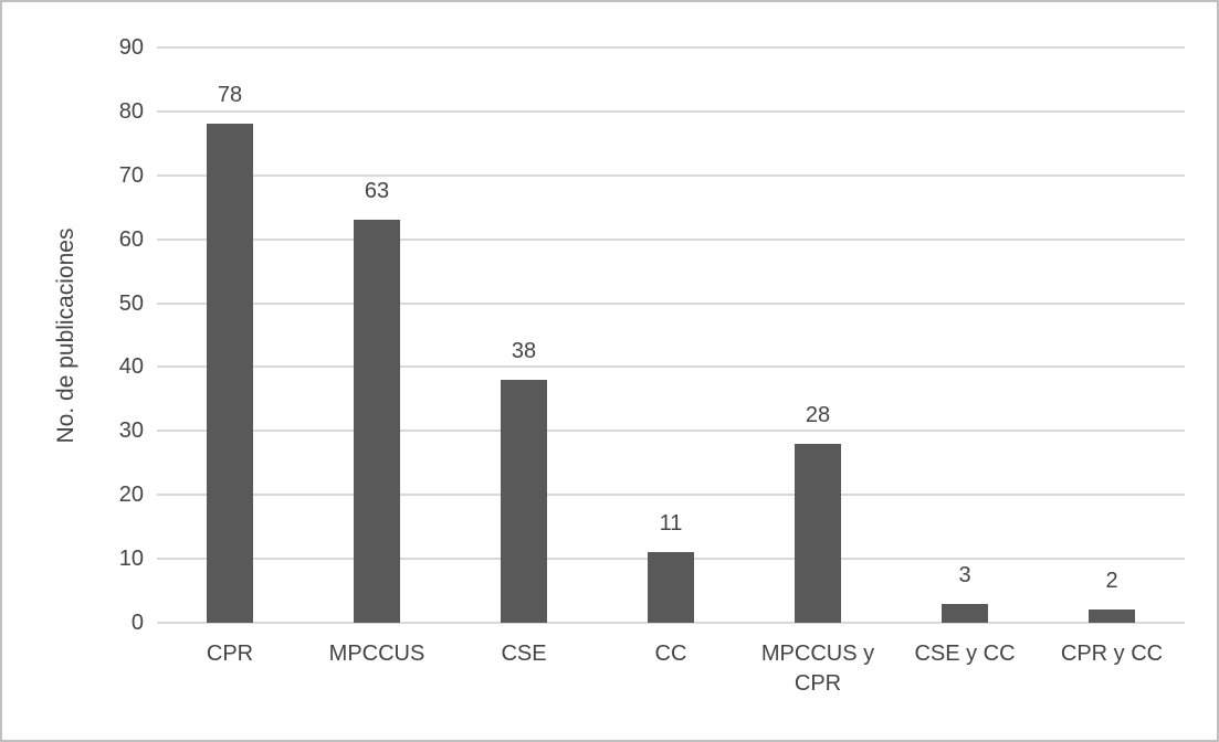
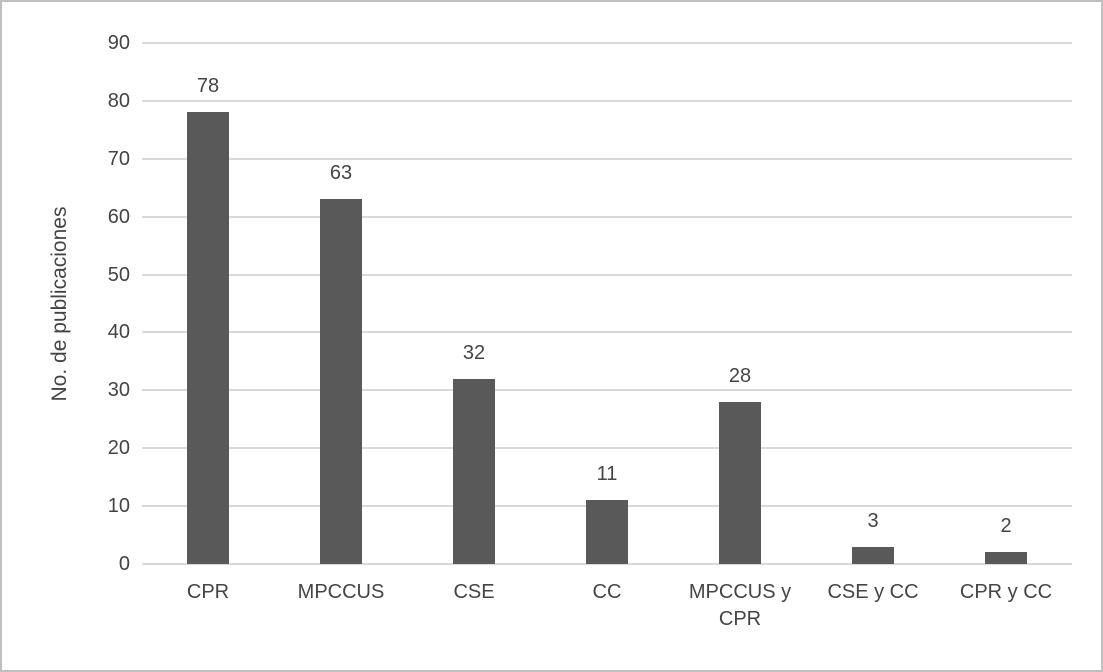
CSE: 38 -> 32
